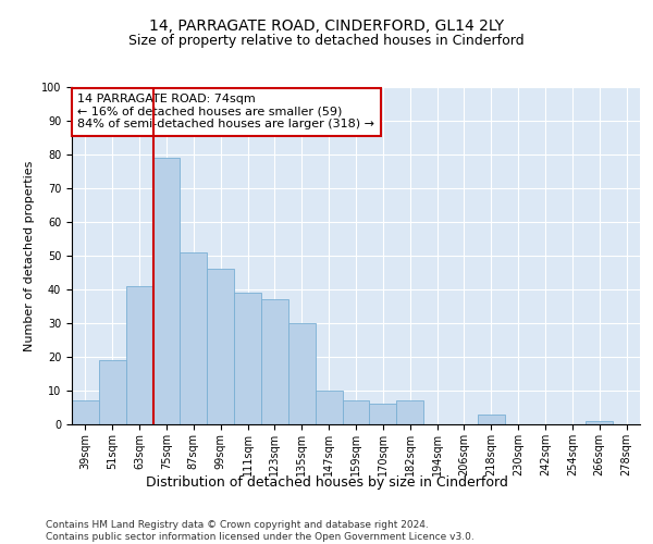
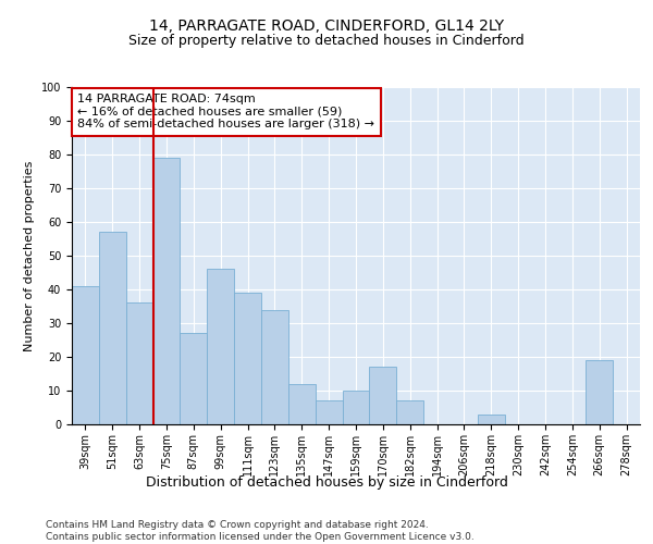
39sqm: 7 -> 41
51sqm: 19 -> 57
63sqm: 41 -> 36
87sqm: 51 -> 27
123sqm: 37 -> 34
135sqm: 30 -> 12
147sqm: 10 -> 7
159sqm: 7 -> 10
170sqm: 6 -> 17
266sqm: 1 -> 19
